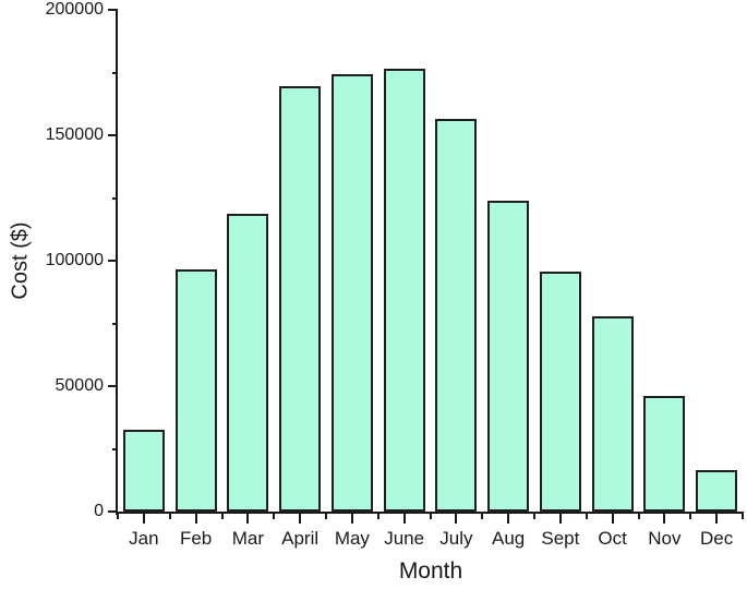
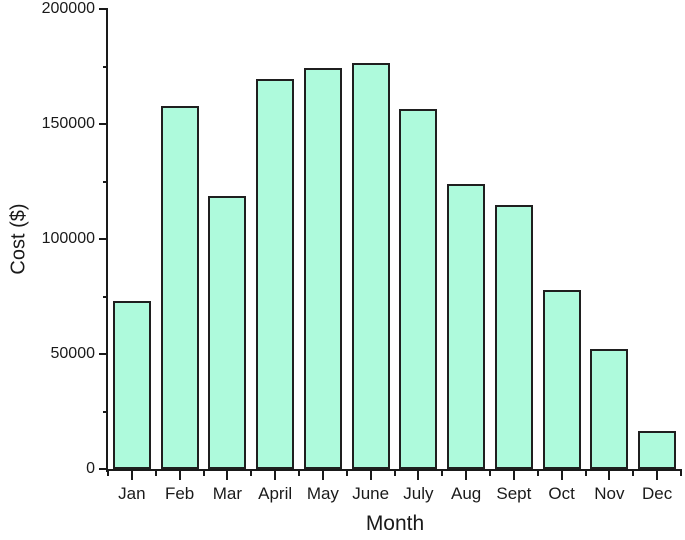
Jan: 32000 -> 73000
Feb: 96000 -> 158000
Sept: 96000 -> 115000
Nov: 46000 -> 52000
